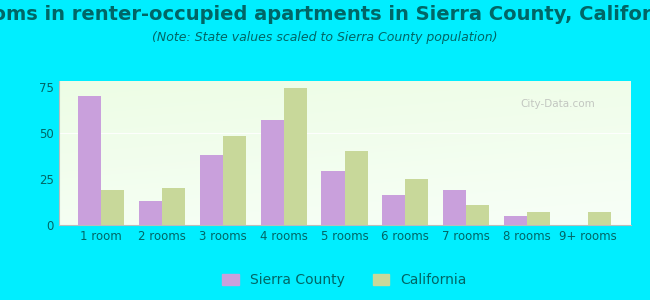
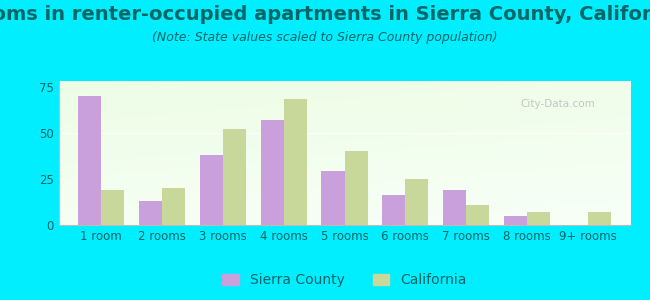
California/3 rooms: 48 -> 52
California/4 rooms: 74 -> 68
